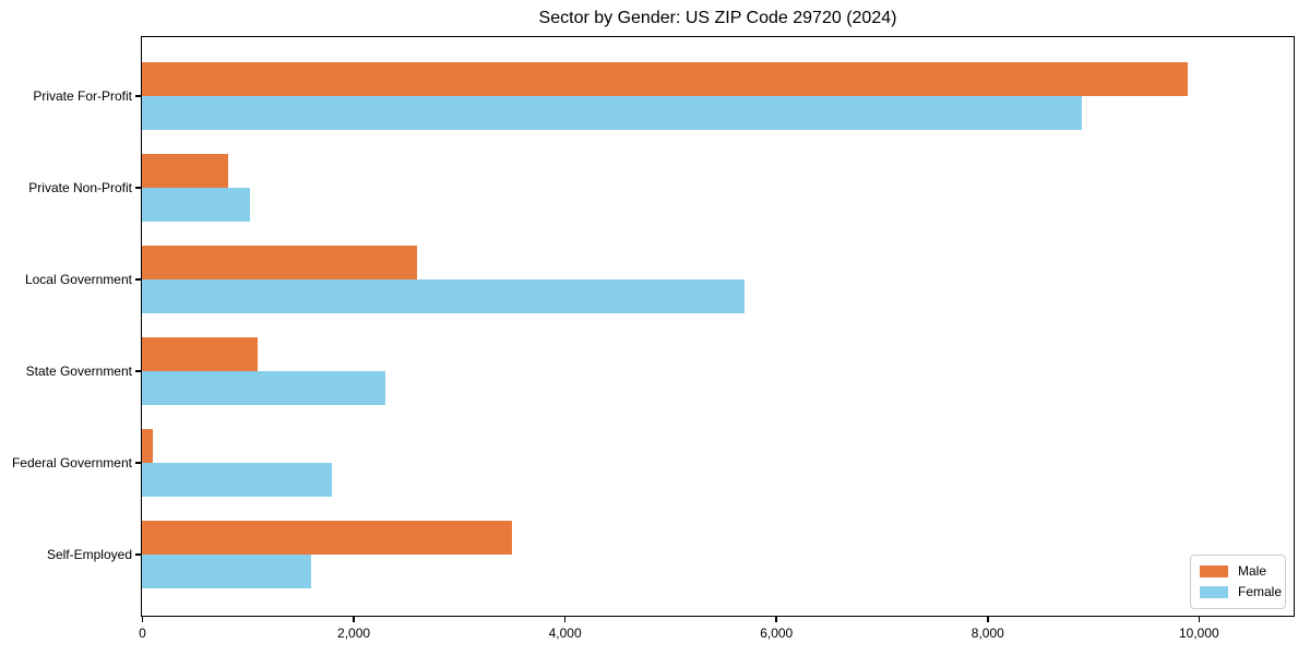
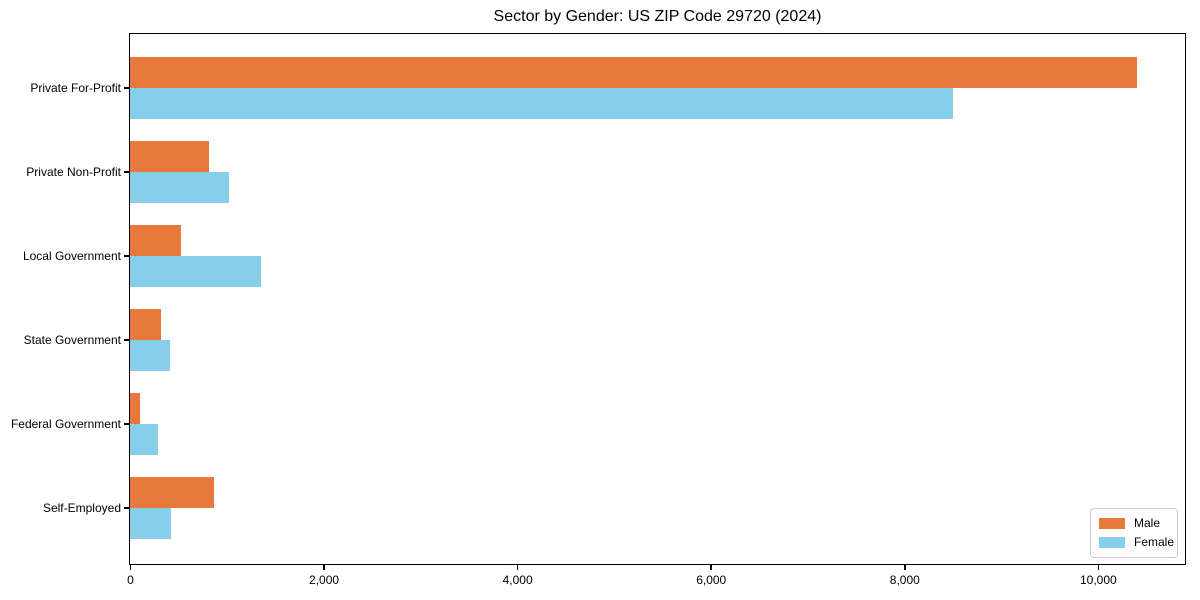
Male/Private For-Profit: 9900 -> 10400
Female/Private For-Profit: 8900 -> 8500
Male/Local Government: 2600 -> 500
Female/Local Government: 5700 -> 1400
Male/State Government: 1100 -> 300
Female/State Government: 2300 -> 400
Female/Federal Government: 1800 -> 300
Male/Self-Employed: 3500 -> 900
Female/Self-Employed: 1600 -> 400
